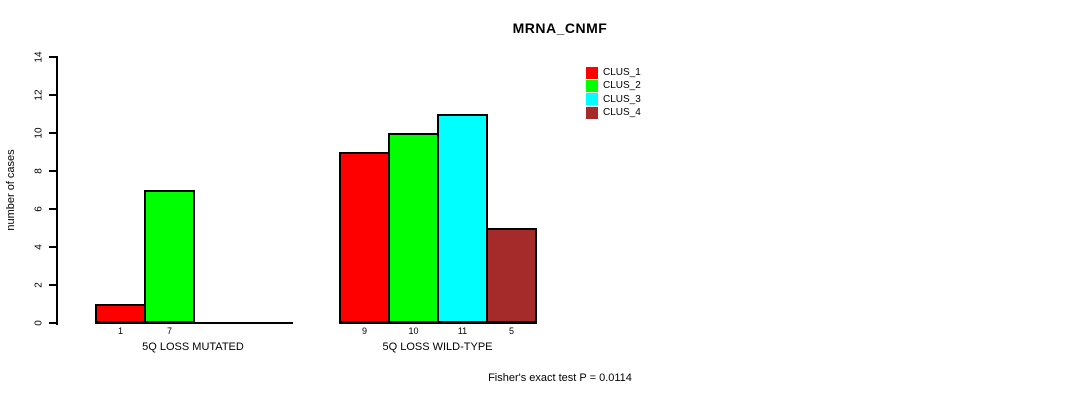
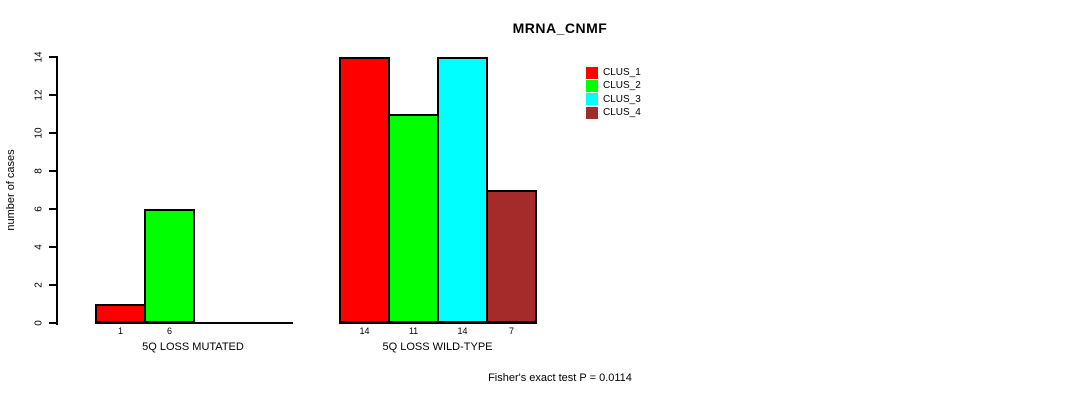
CLUS_2/5Q LOSS MUTATED: 7 -> 6
CLUS_1/5Q LOSS WILD-TYPE: 9 -> 14
CLUS_2/5Q LOSS WILD-TYPE: 10 -> 11
CLUS_3/5Q LOSS WILD-TYPE: 11 -> 14
CLUS_4/5Q LOSS WILD-TYPE: 5 -> 7
